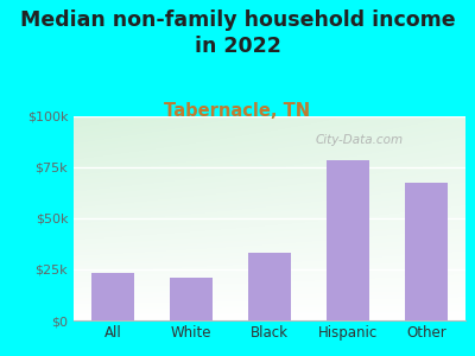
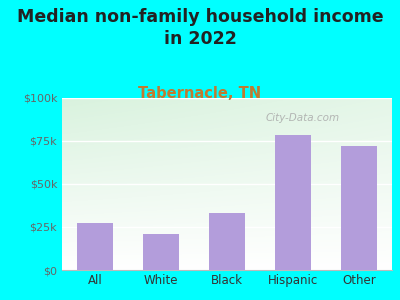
All: $23k -> $27k
Other: $67k -> $72k
